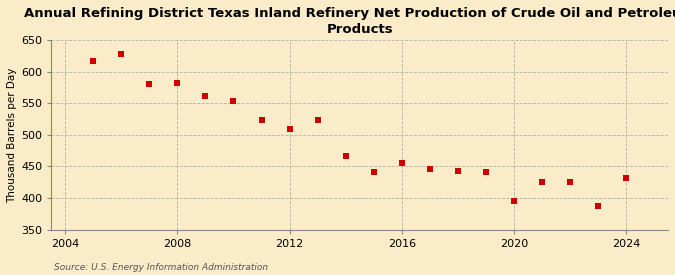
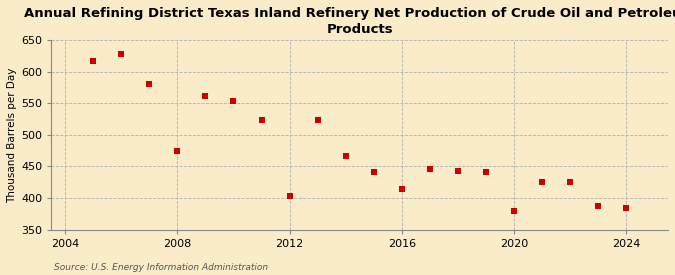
2008: 582 -> 474
2012: 509 -> 404
2016: 455 -> 414
2020: 395 -> 380
2024: 432 -> 384
